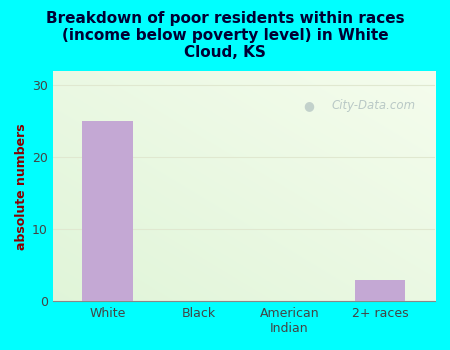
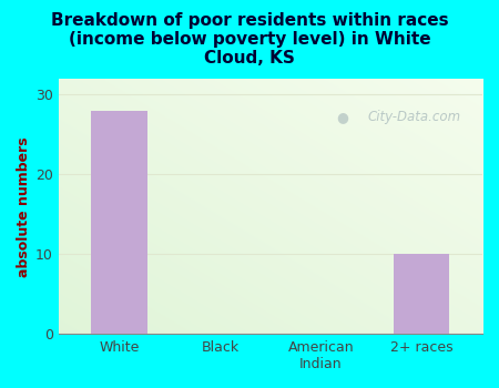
White: 25 -> 28
2+ races: 3 -> 10
